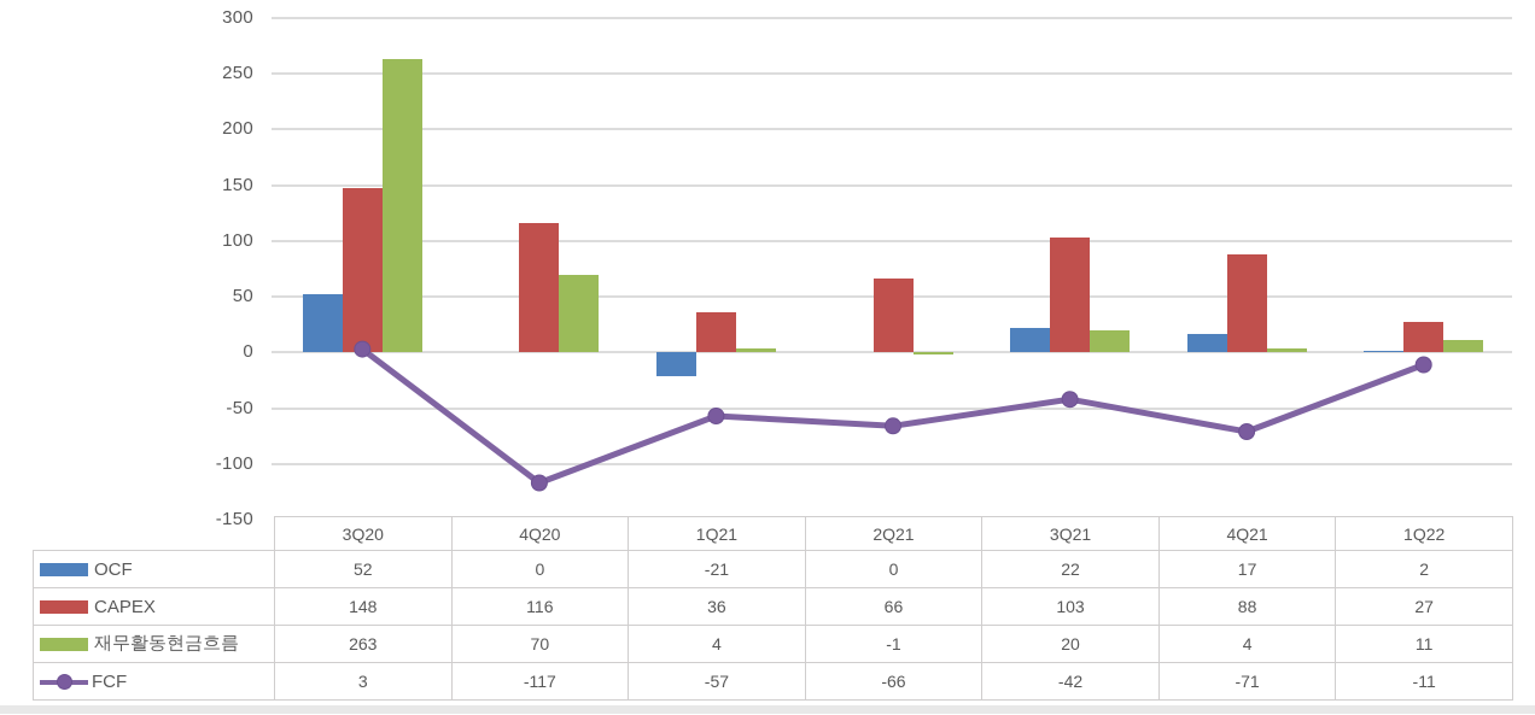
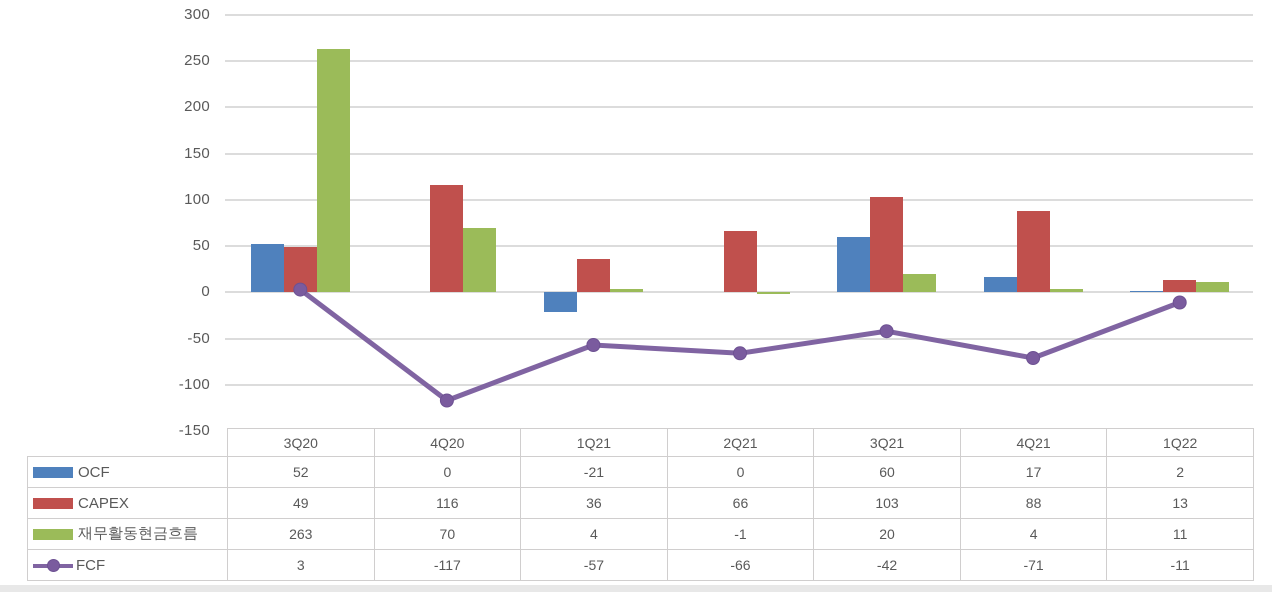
CAPEX/3Q20: 148 -> 49
OCF/3Q21: 22 -> 60
CAPEX/1Q22: 27 -> 13
